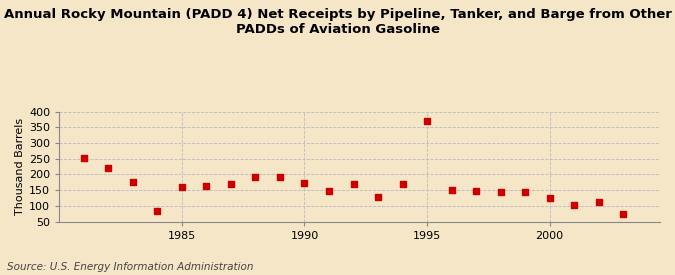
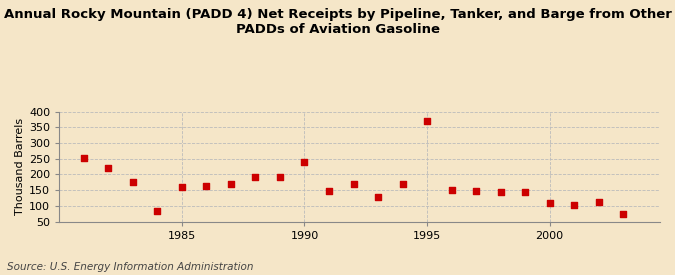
1990: 172 -> 240
2000: 126 -> 110
